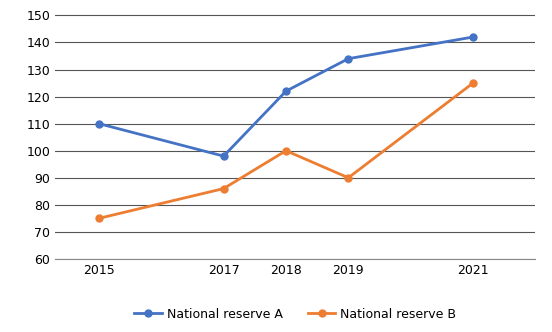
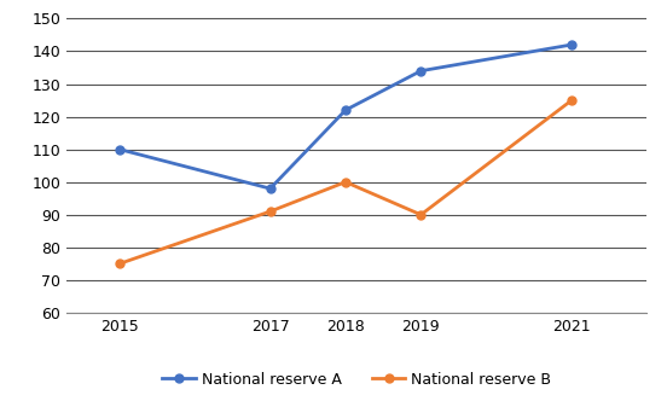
National reserve B/2017: 86 -> 91
